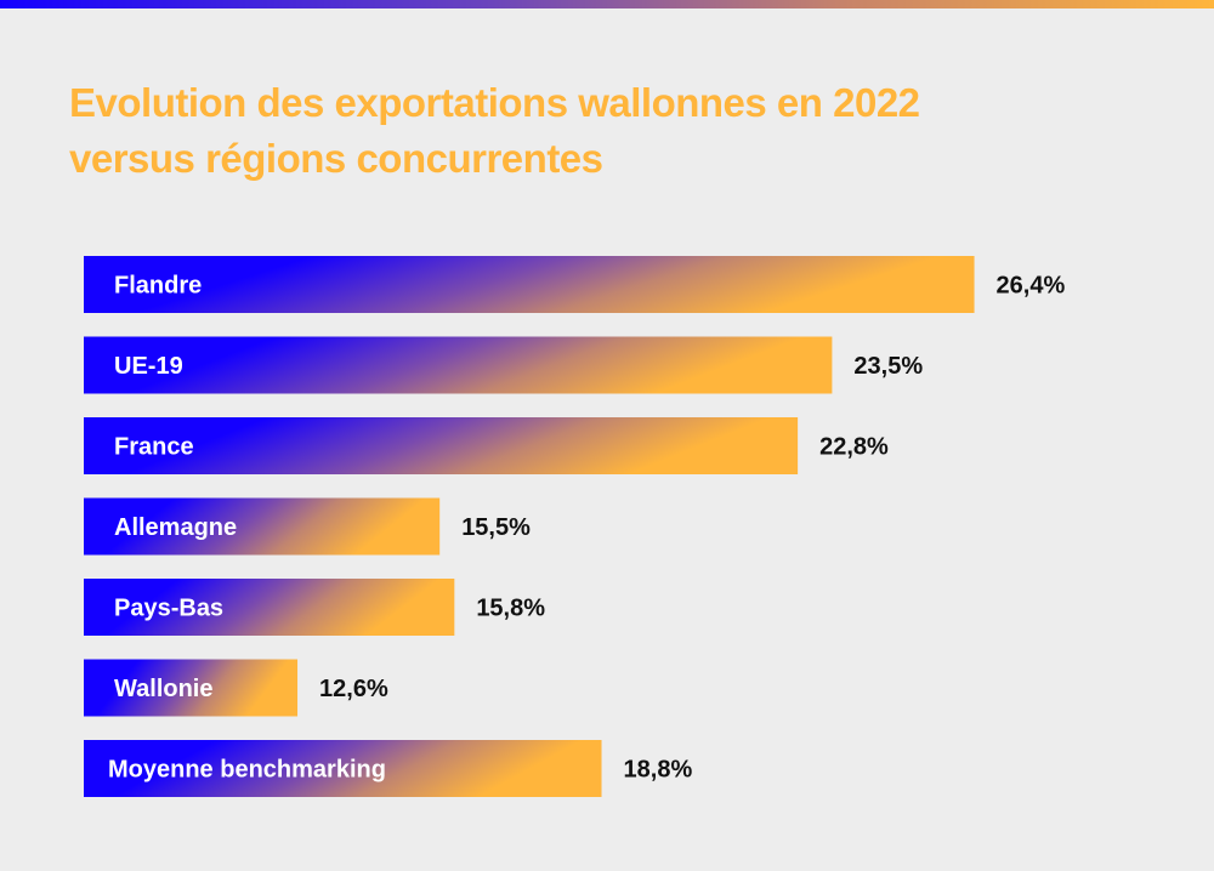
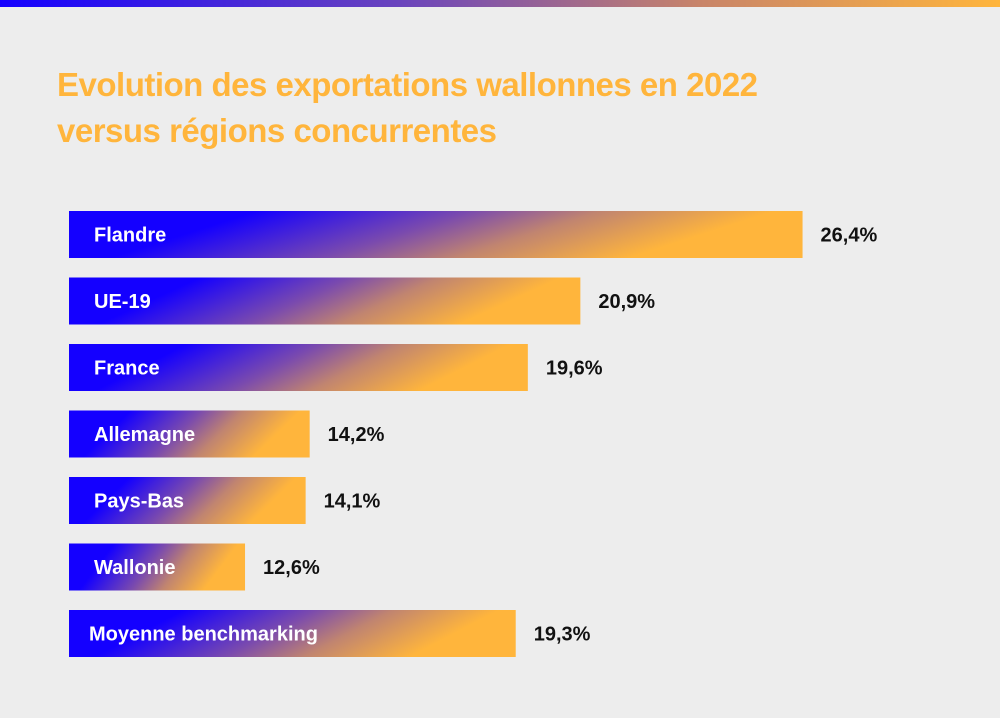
UE-19: 23,5% -> 20,9%
France: 22,8% -> 19,6%
Allemagne: 15,5% -> 14,2%
Pays-Bas: 15,8% -> 14,1%
Moyenne benchmarking: 18,8% -> 19,3%
